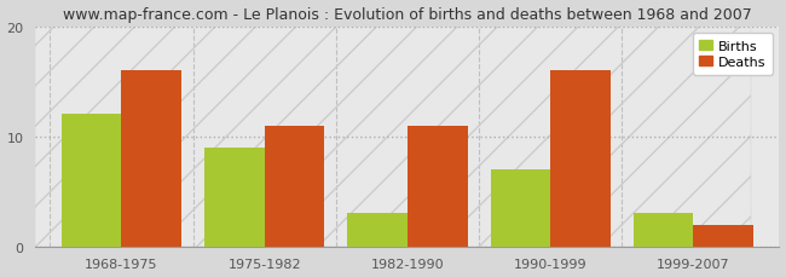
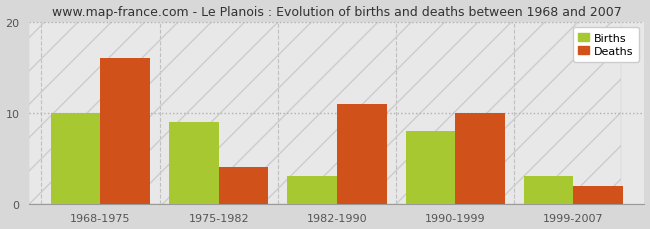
Births/1968-1975: 12 -> 10
Deaths/1975-1982: 11 -> 4
Births/1990-1999: 7 -> 8
Deaths/1990-1999: 16 -> 10
